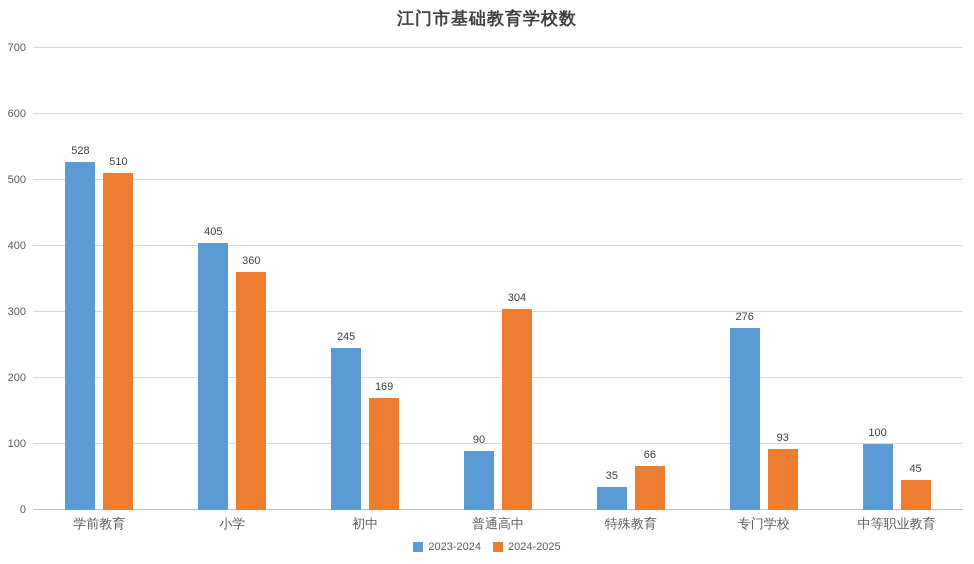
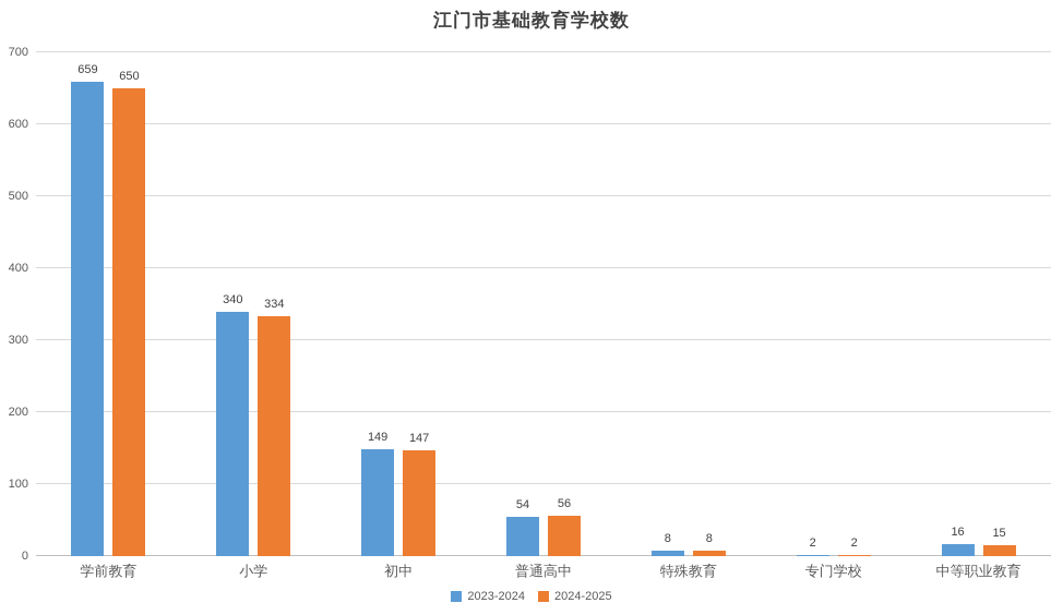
2023-2024/学前教育: 528 -> 659
2024-2025/学前教育: 510 -> 650
2023-2024/小学: 405 -> 340
2024-2025/小学: 360 -> 334
2023-2024/初中: 245 -> 149
2024-2025/初中: 169 -> 147
2023-2024/普通高中: 90 -> 54
2024-2025/普通高中: 304 -> 56
2023-2024/特殊教育: 35 -> 8
2024-2025/特殊教育: 66 -> 8
2023-2024/专门学校: 276 -> 2
2024-2025/专门学校: 93 -> 2
2023-2024/中等职业教育: 100 -> 16
2024-2025/中等职业教育: 45 -> 15
